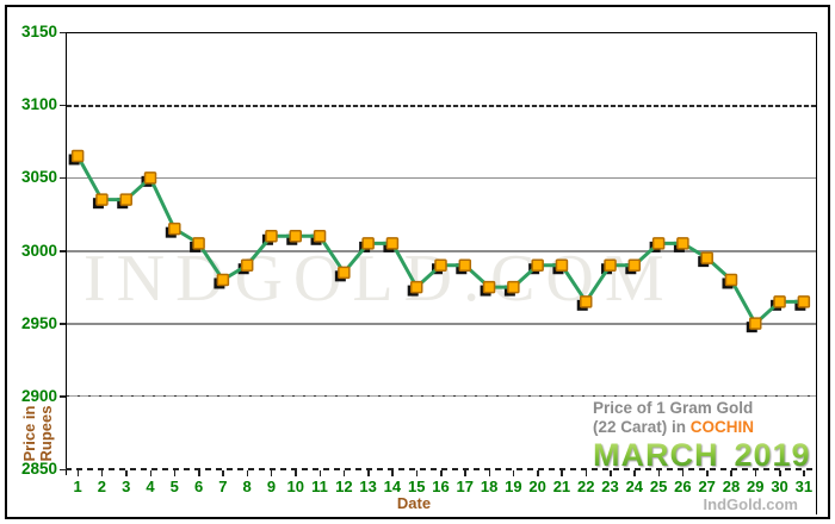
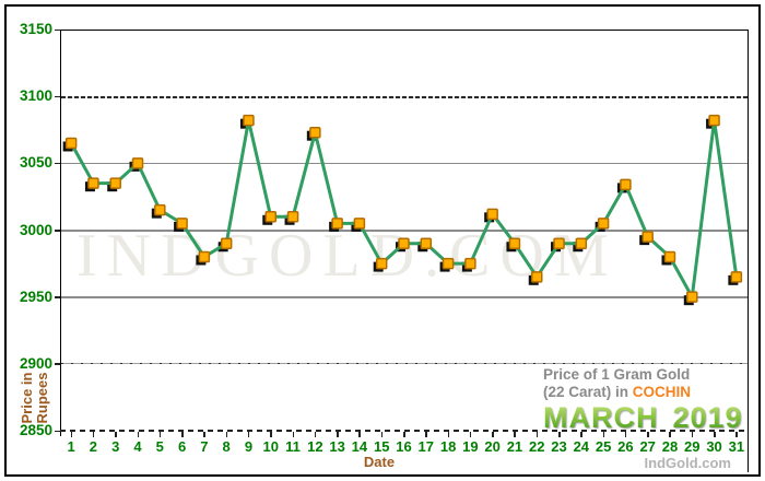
9: 3010 -> 3082
12: 2985 -> 3073
20: 2990 -> 3012
26: 3005 -> 3034
30: 2965 -> 3082
